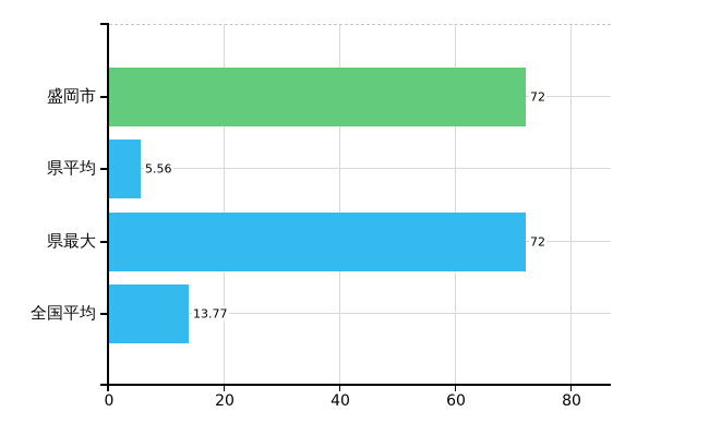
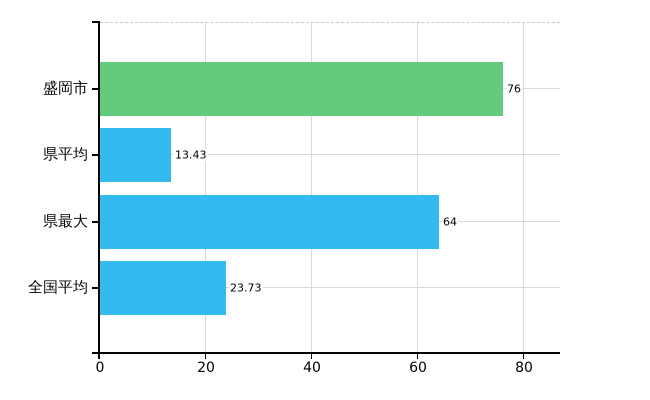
盛岡市: 72 -> 76
県平均: 5.56 -> 13.43
県最大: 72 -> 64
全国平均: 13.77 -> 23.73
